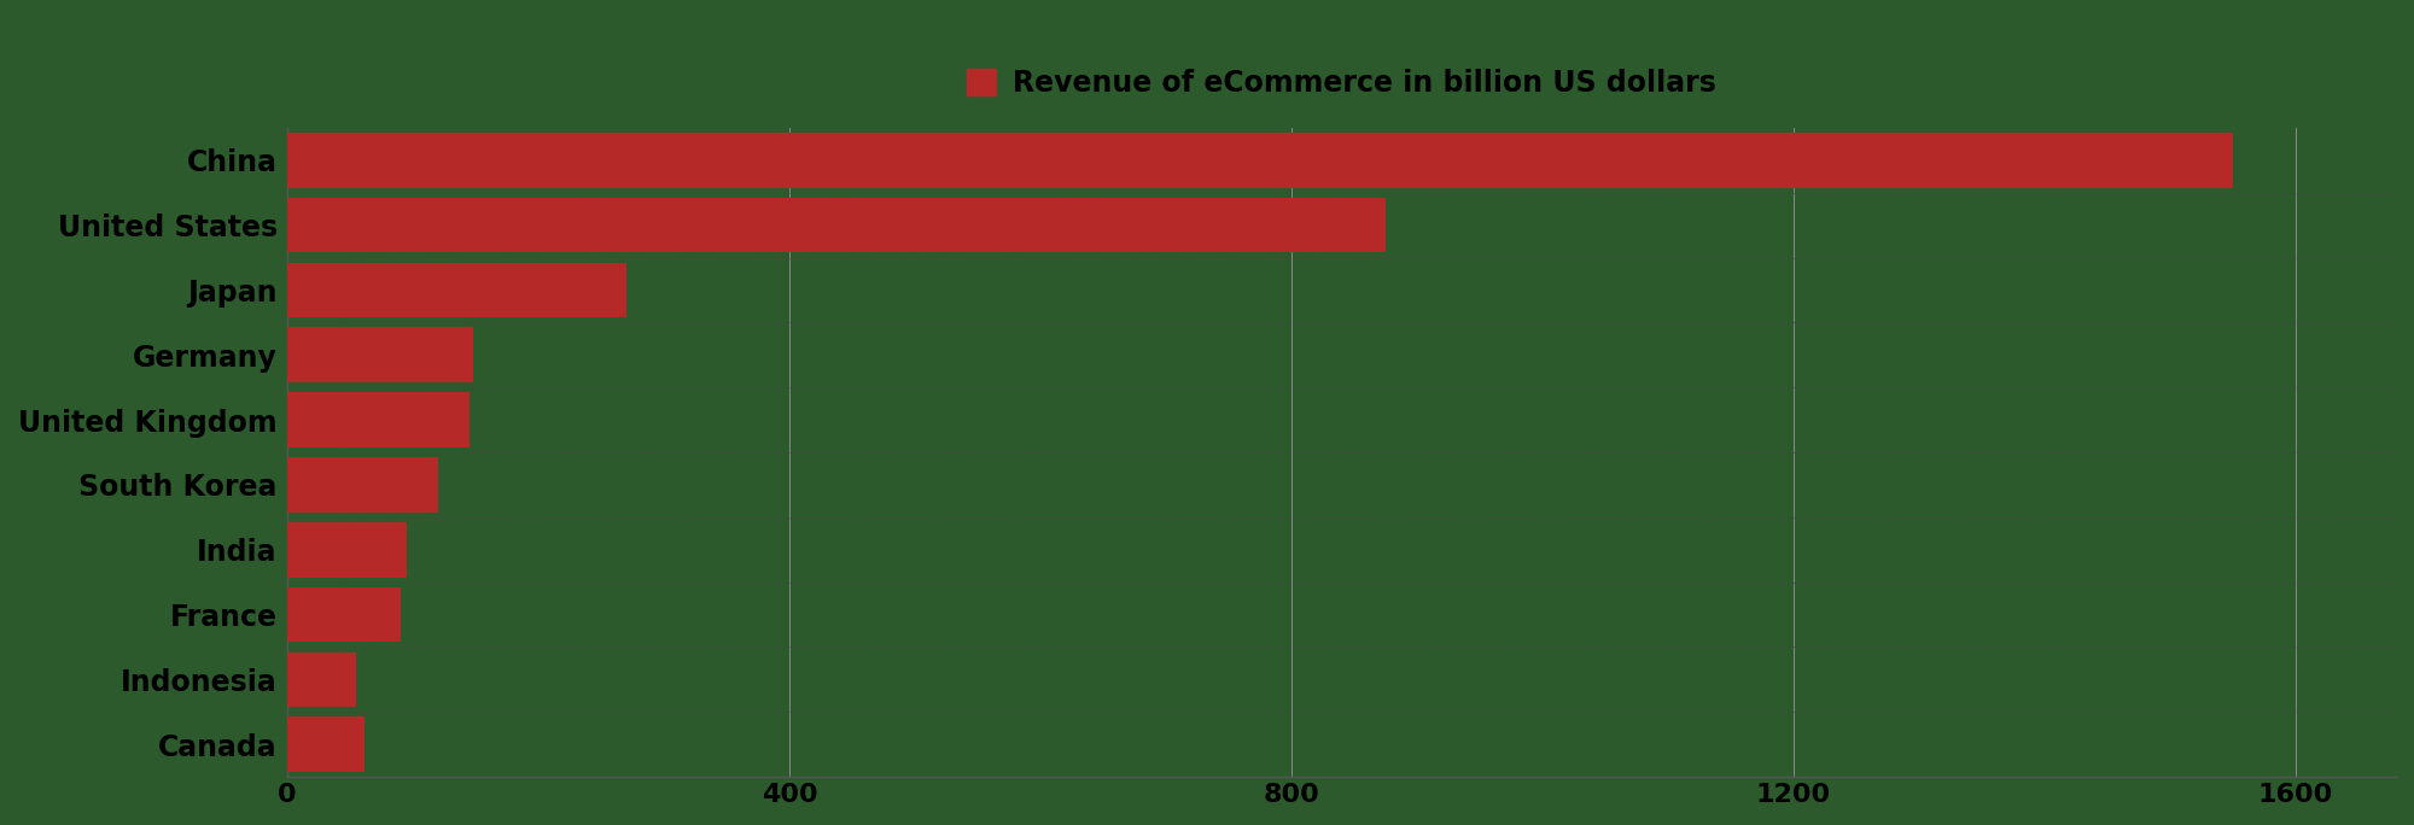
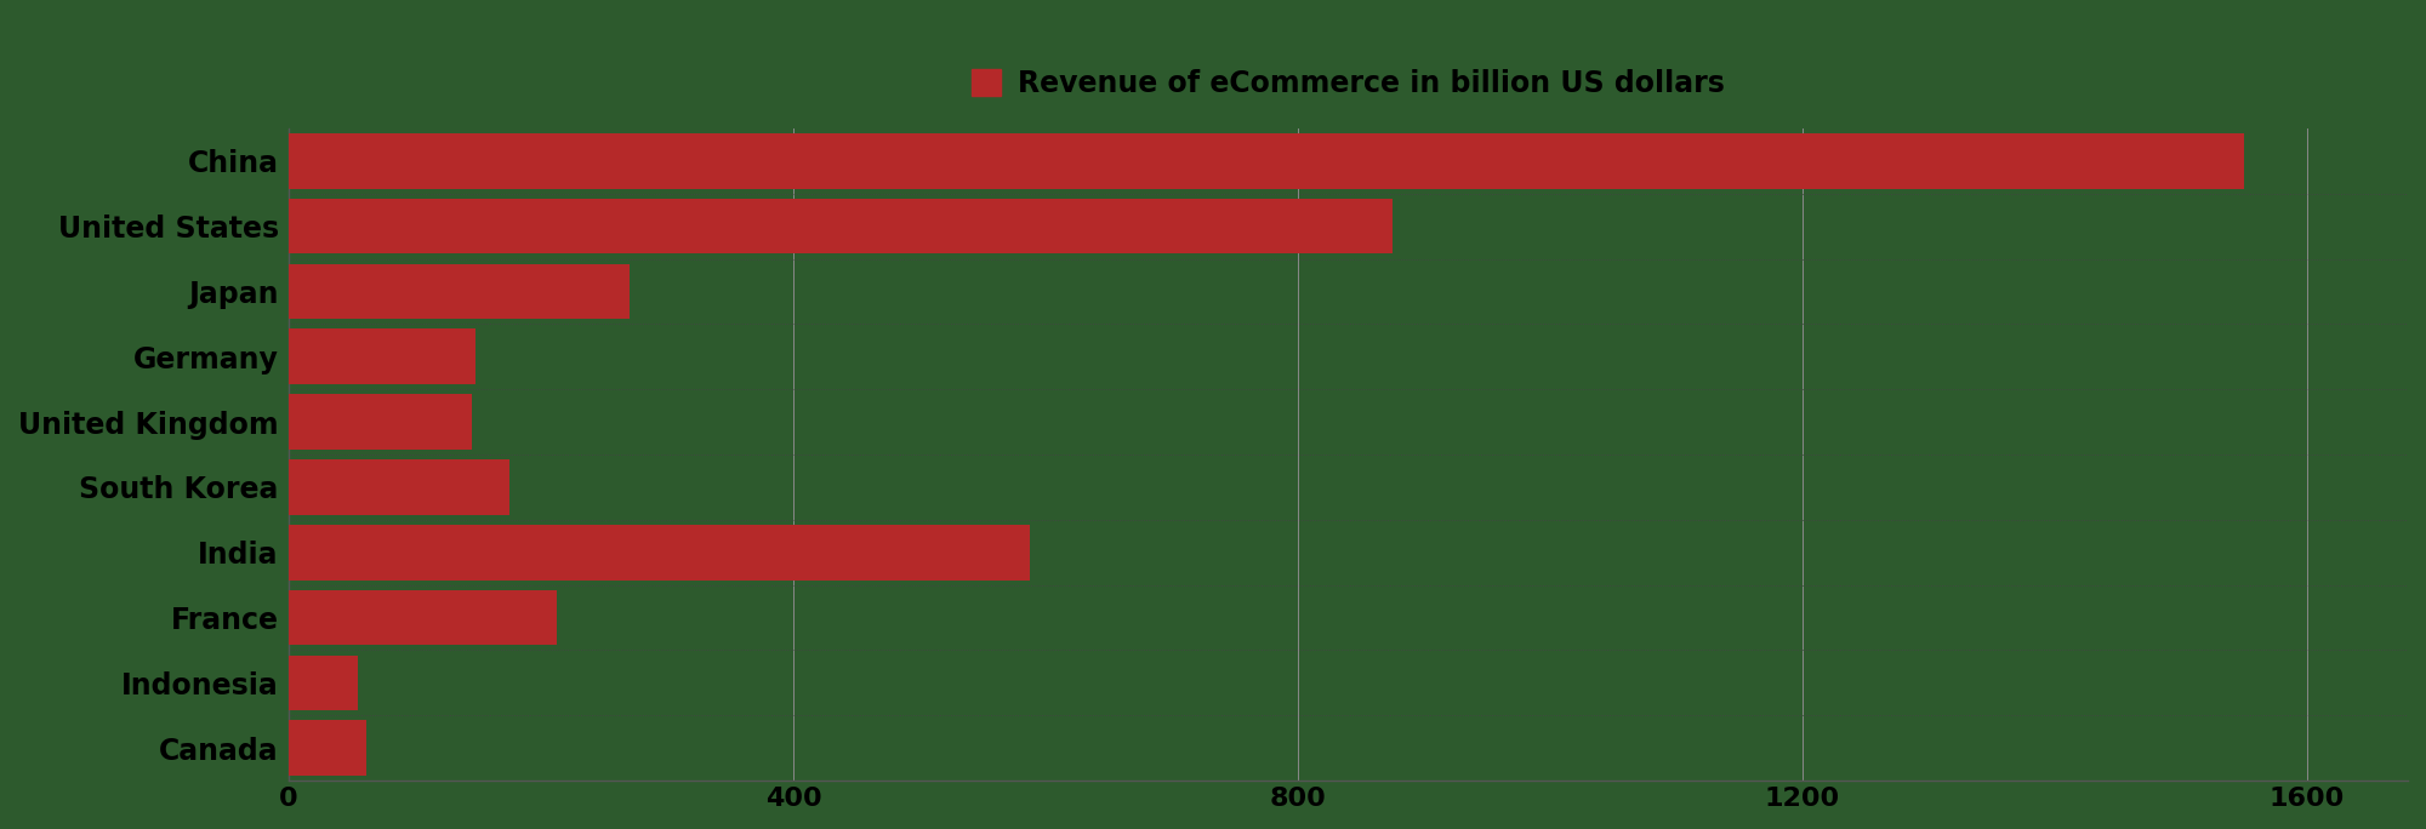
South Korea: 120 -> 175
India: 95 -> 588
France: 90 -> 213
